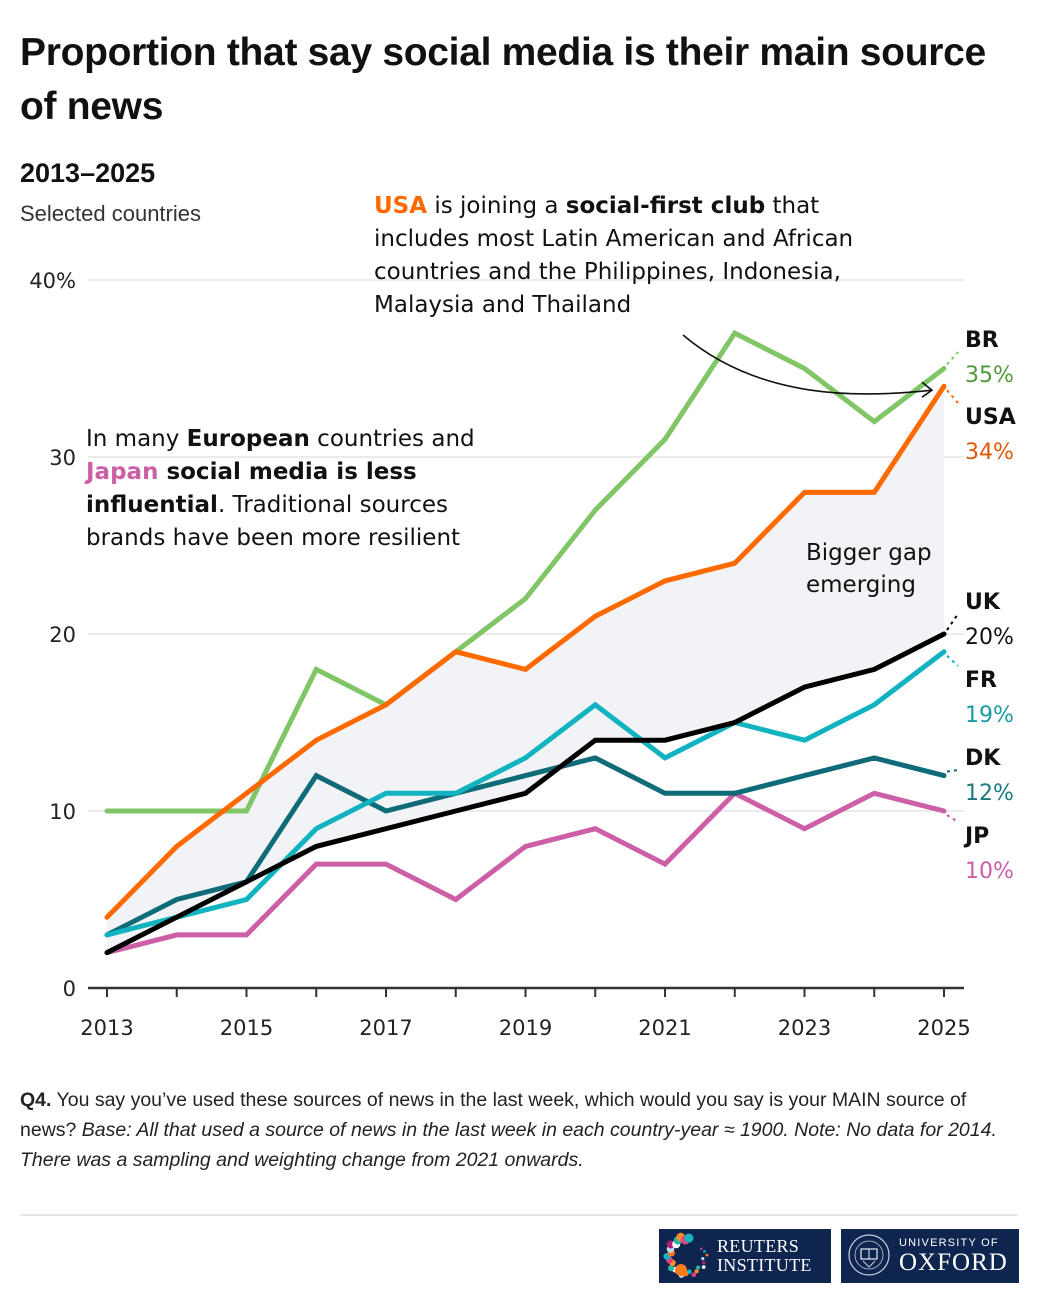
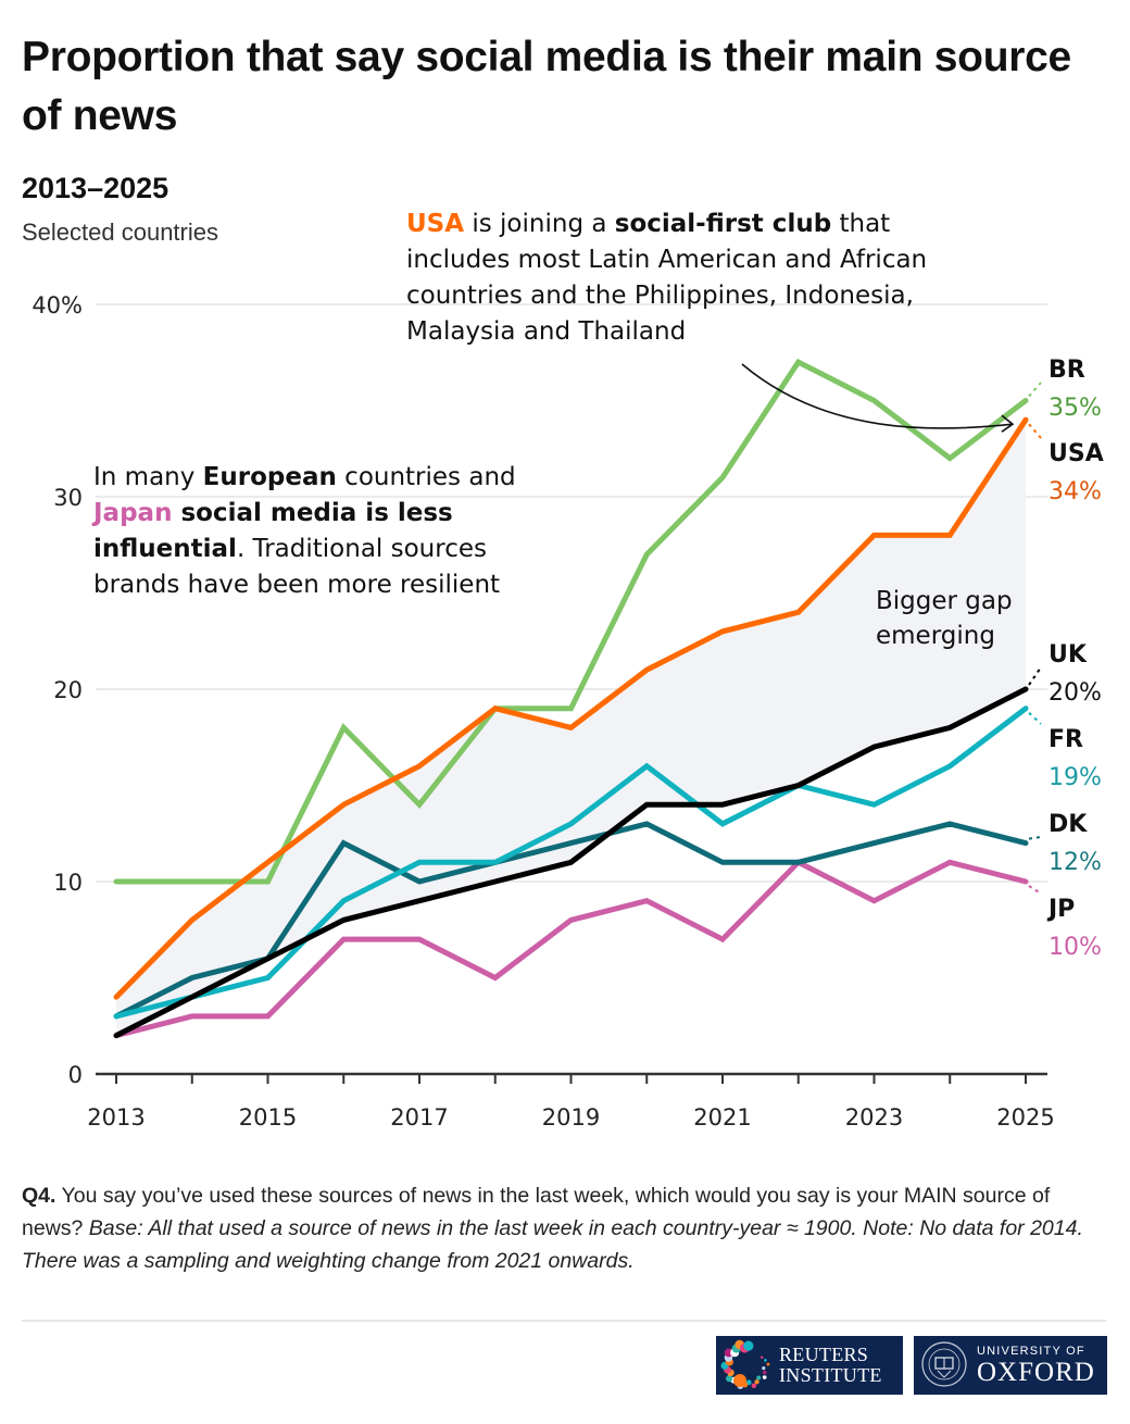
BR/2017: 16% -> 14%
BR/2019: 22% -> 19%
